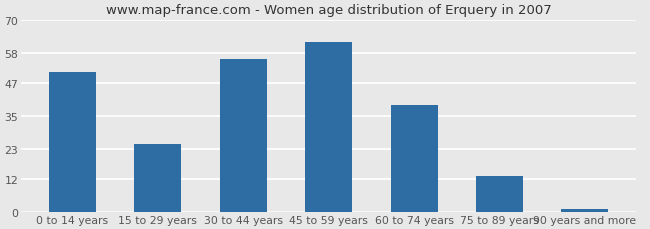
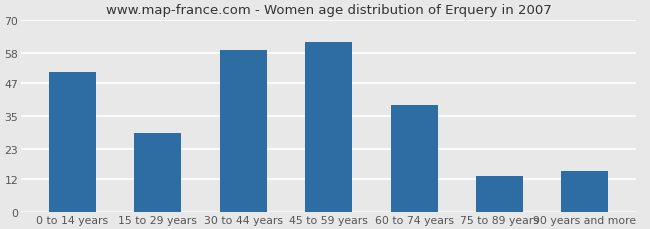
15 to 29 years: 25 -> 29
30 to 44 years: 56 -> 59
90 years and more: 1 -> 15
